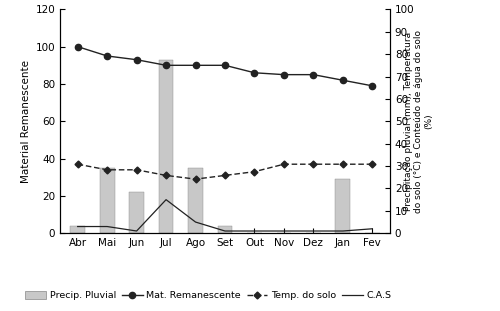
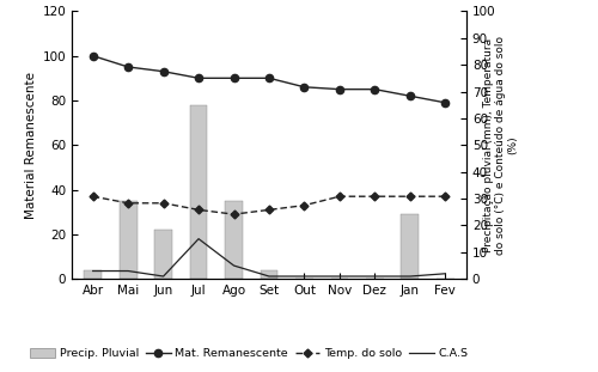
Precip. Pluvial/Jul: 93 -> 78
